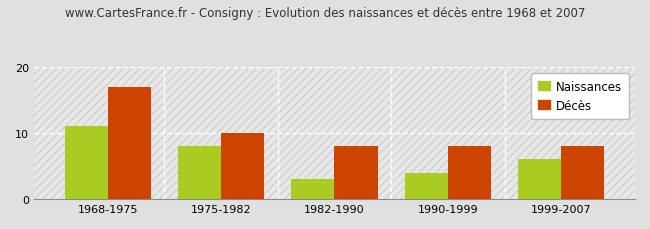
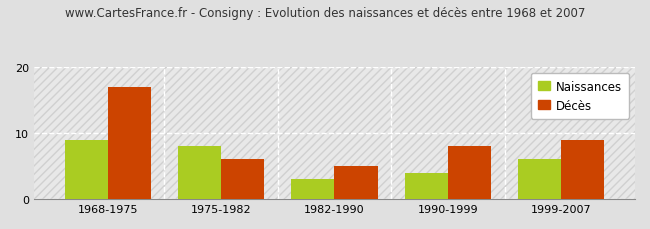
Naissances/1968-1975: 11 -> 9
Décès/1975-1982: 10 -> 6
Décès/1982-1990: 8 -> 5
Décès/1999-2007: 8 -> 9
